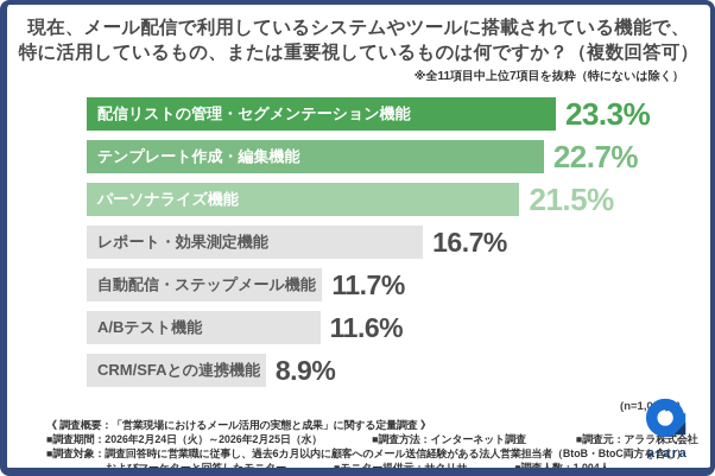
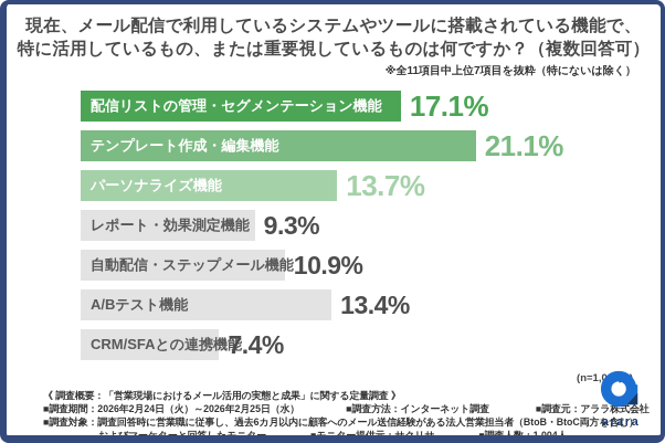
配信リストの管理・セグメンテーション機能: 23.3% -> 17.1%
テンプレート作成・編集機能: 22.7% -> 21.1%
パーソナライズ機能: 21.5% -> 13.7%
レポート・効果測定機能: 16.7% -> 9.3%
自動配信・ステップメール機能: 11.7% -> 10.9%
A/Bテスト機能: 11.6% -> 13.4%
CRM/SFAとの連携機能: 8.9% -> 7.4%
